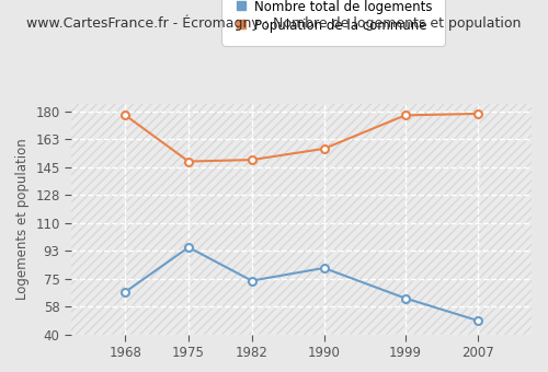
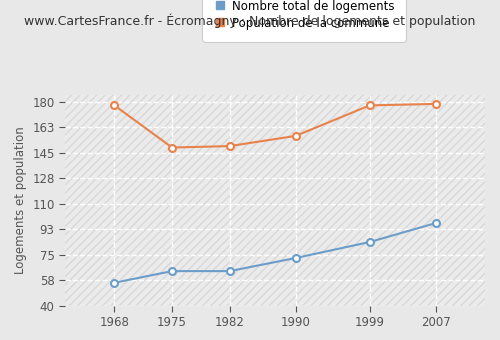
Nombre total de logements/1968: 67 -> 56
Nombre total de logements/1975: 95 -> 64
Nombre total de logements/1982: 74 -> 64
Nombre total de logements/1990: 82 -> 73
Nombre total de logements/1999: 63 -> 84
Nombre total de logements/2007: 49 -> 97
